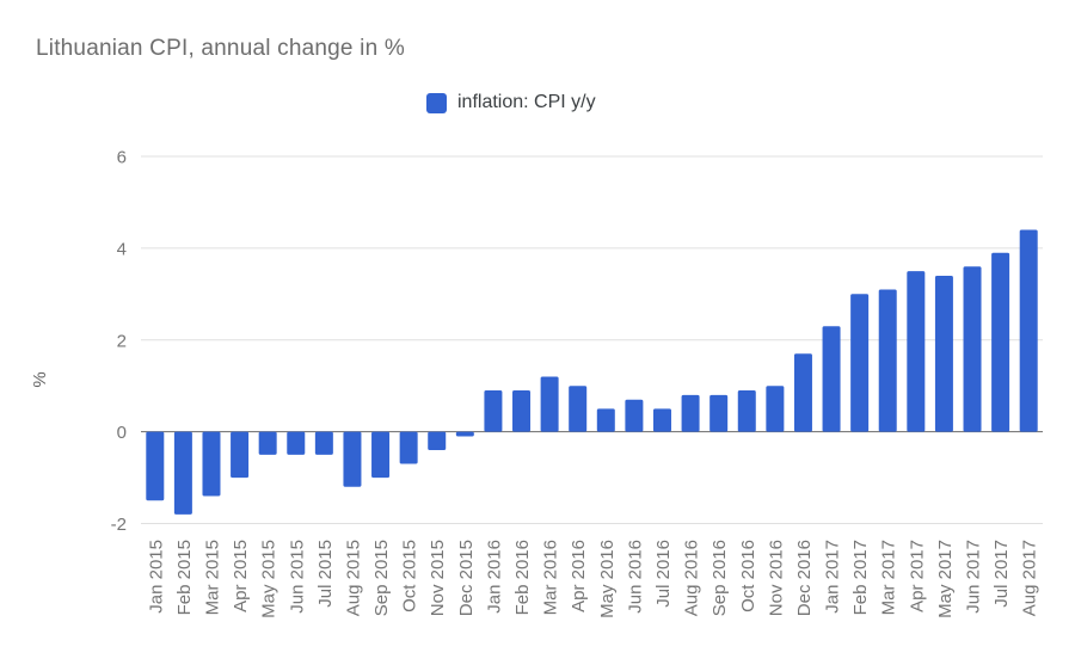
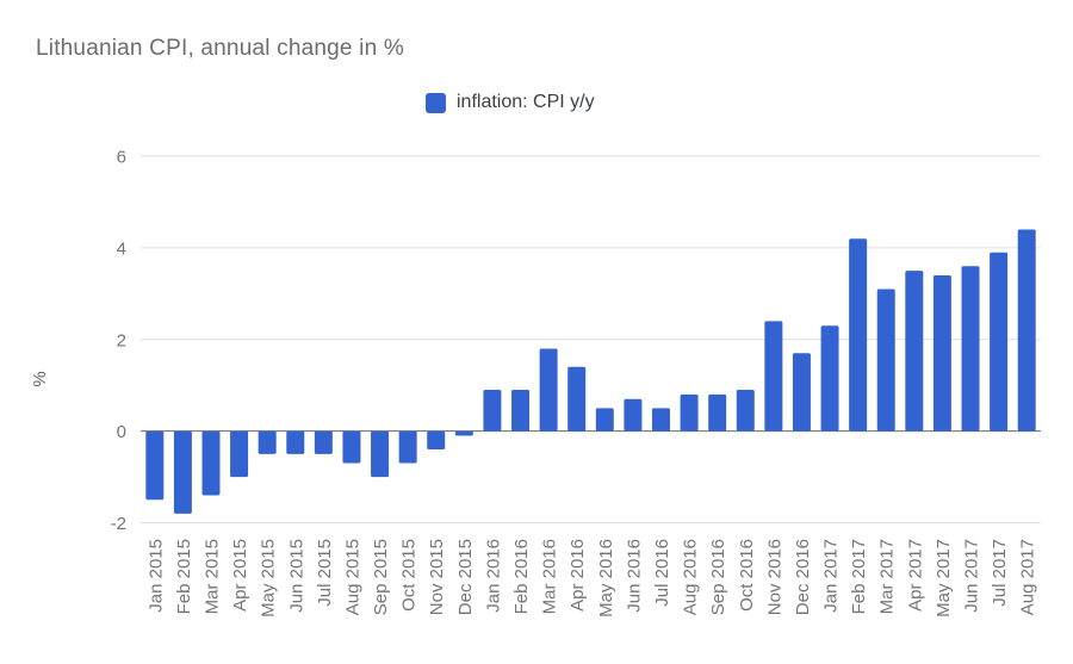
Aug 2015: -1.2 -> -0.7
Mar 2016: 1.2 -> 1.8
Apr 2016: 1.0 -> 1.4
Nov 2016: 1.0 -> 2.4
Feb 2017: 3.0 -> 4.2
